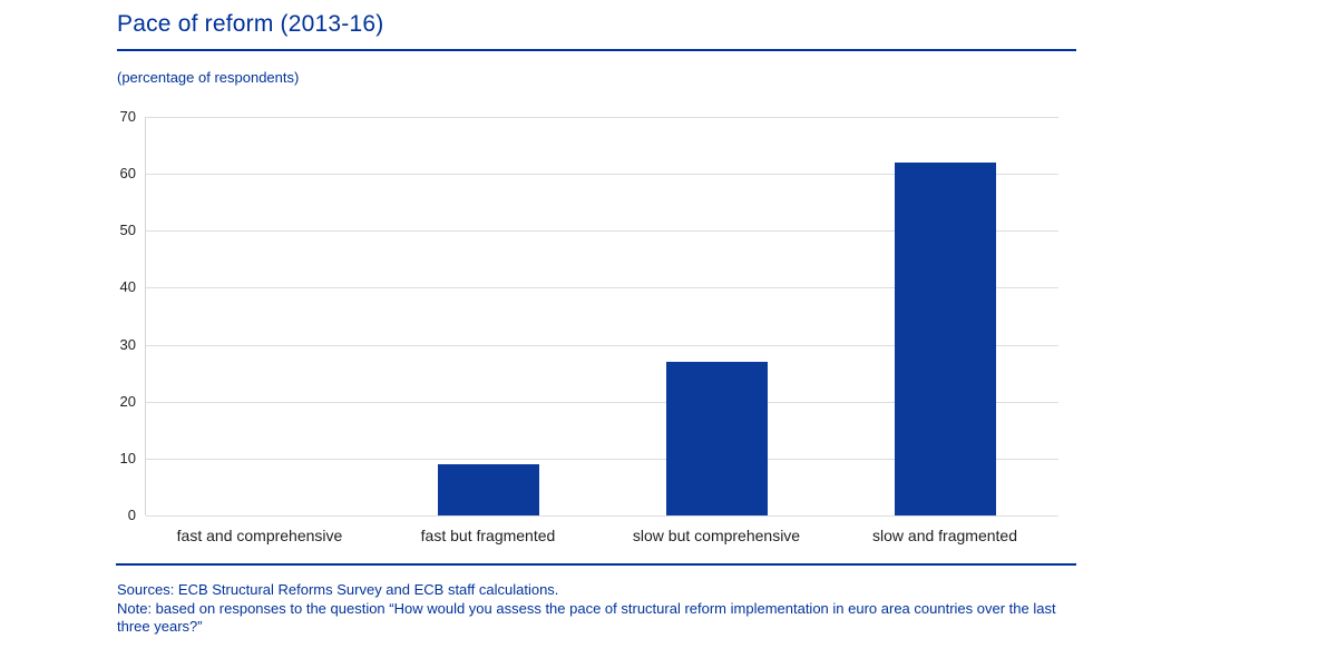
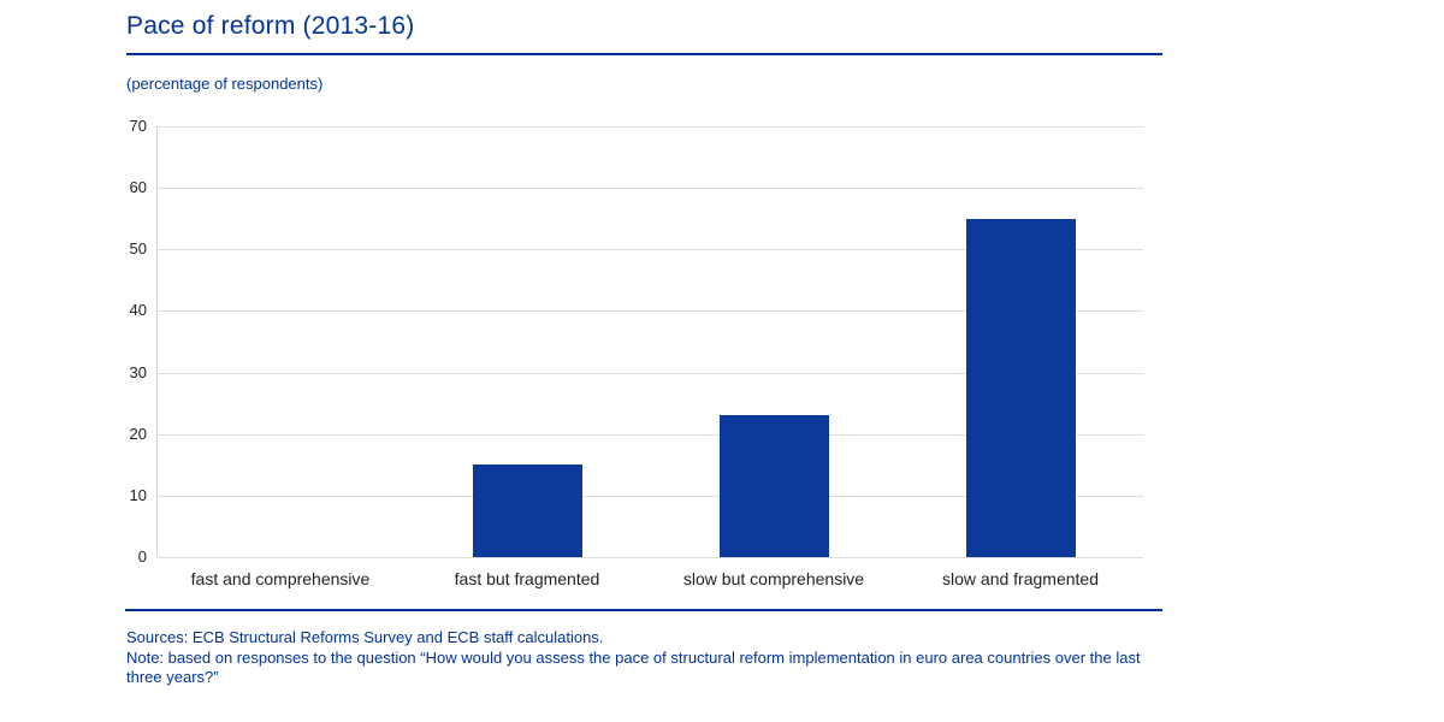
fast but fragmented: 9 -> 15
slow but comprehensive: 27 -> 23
slow and fragmented: 62 -> 55
